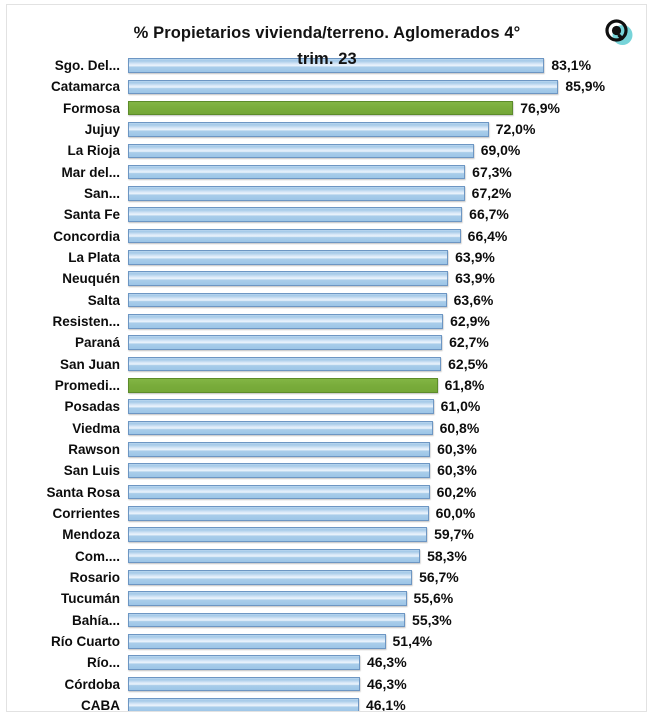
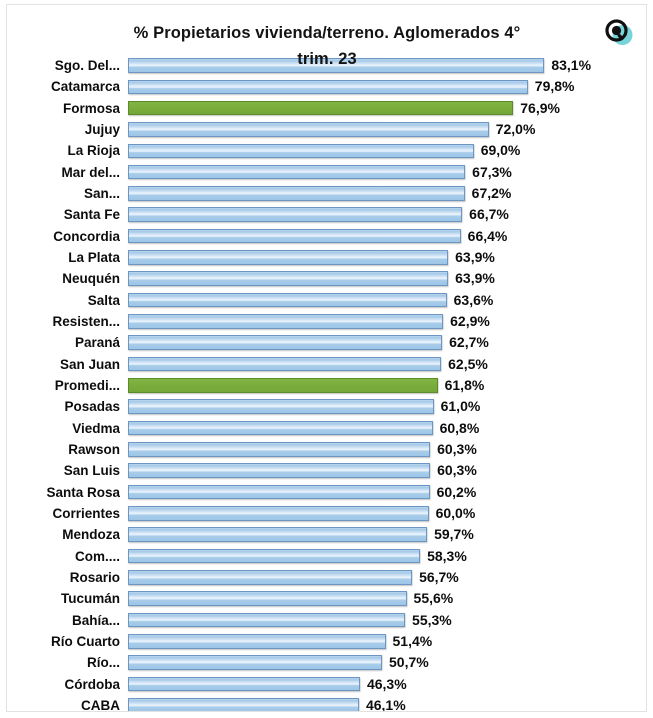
Catamarca: 85,9% -> 79,8%
Río...: 46,3% -> 50,7%
